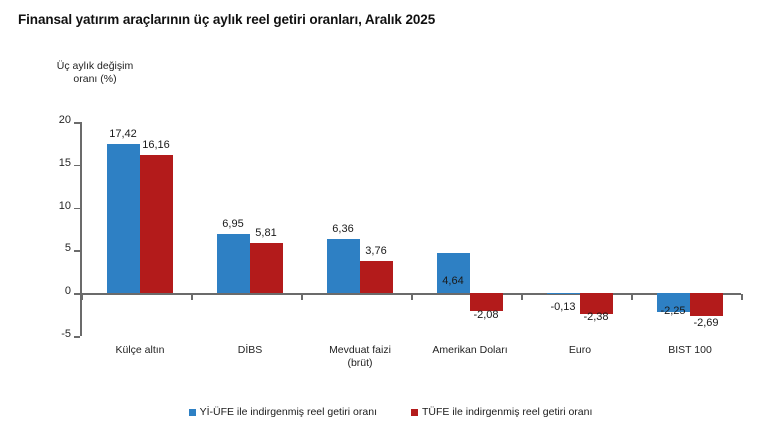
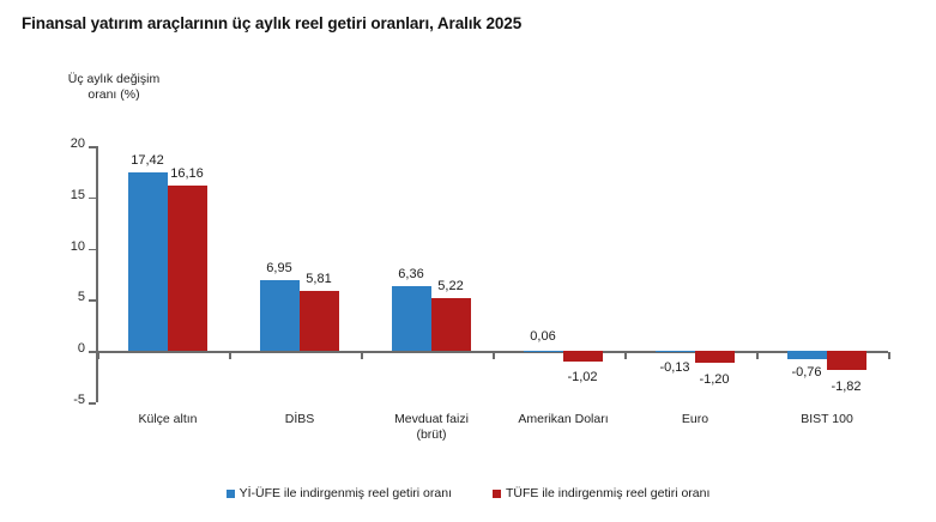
TÜFE ile indirgenmiş reel getiri oranı/Mevduat faizi (brüt): 3,76 -> 5,22
Yİ-ÜFE ile indirgenmiş reel getiri oranı/Amerikan Doları: 4,64 -> 0,06
TÜFE ile indirgenmiş reel getiri oranı/Amerikan Doları: -2,08 -> -1,02
TÜFE ile indirgenmiş reel getiri oranı/Euro: -2,38 -> -1,20
Yİ-ÜFE ile indirgenmiş reel getiri oranı/BIST 100: -2,25 -> -0,76
TÜFE ile indirgenmiş reel getiri oranı/BIST 100: -2,69 -> -1,82
